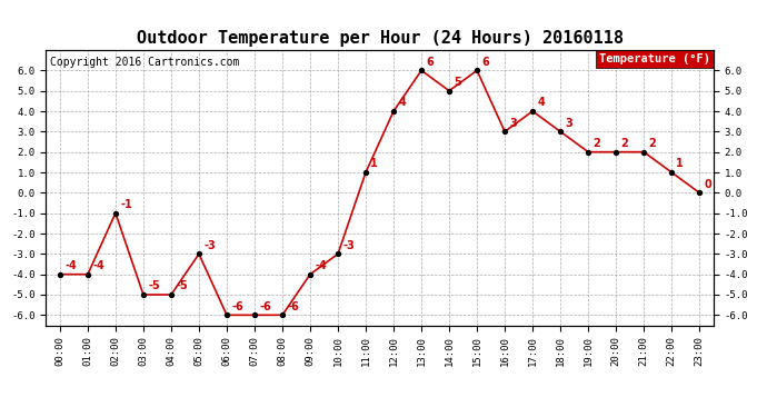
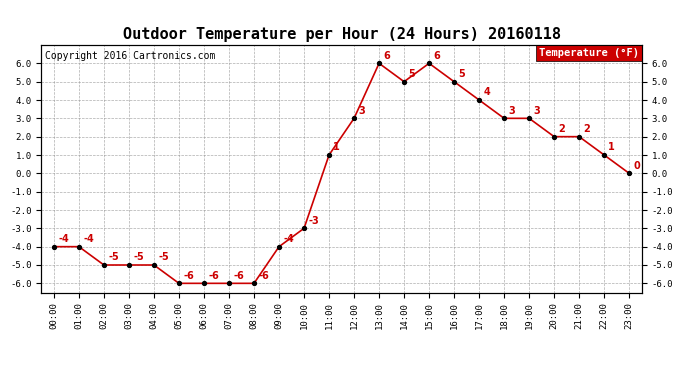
02:00: -1 -> -5
05:00: -3 -> -6
12:00: 4 -> 3
16:00: 3 -> 5
19:00: 2 -> 3
